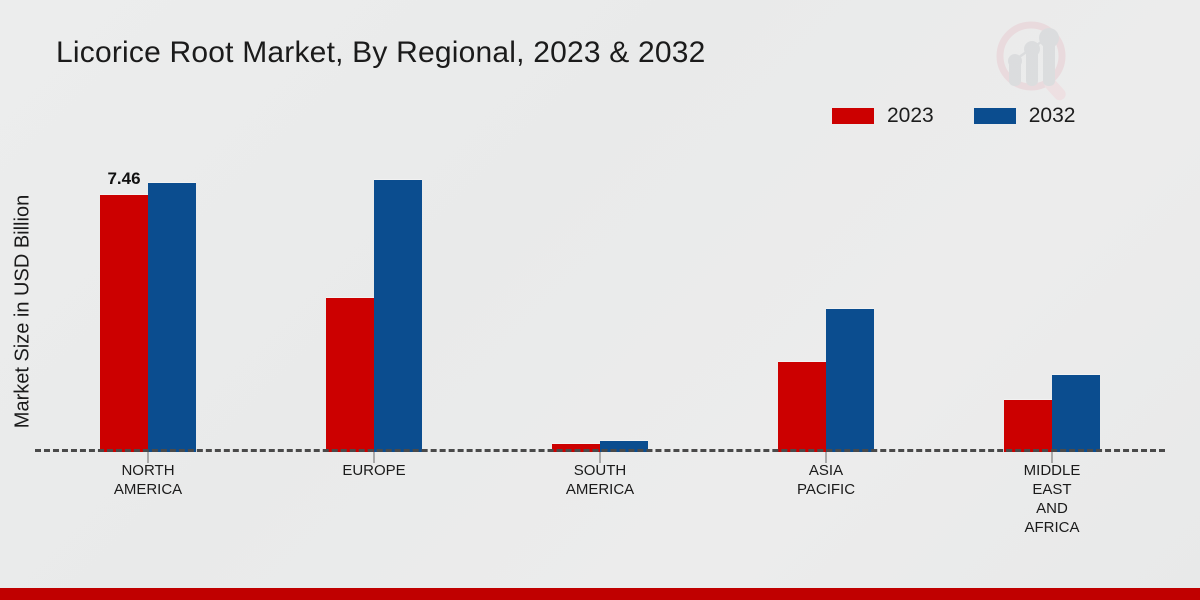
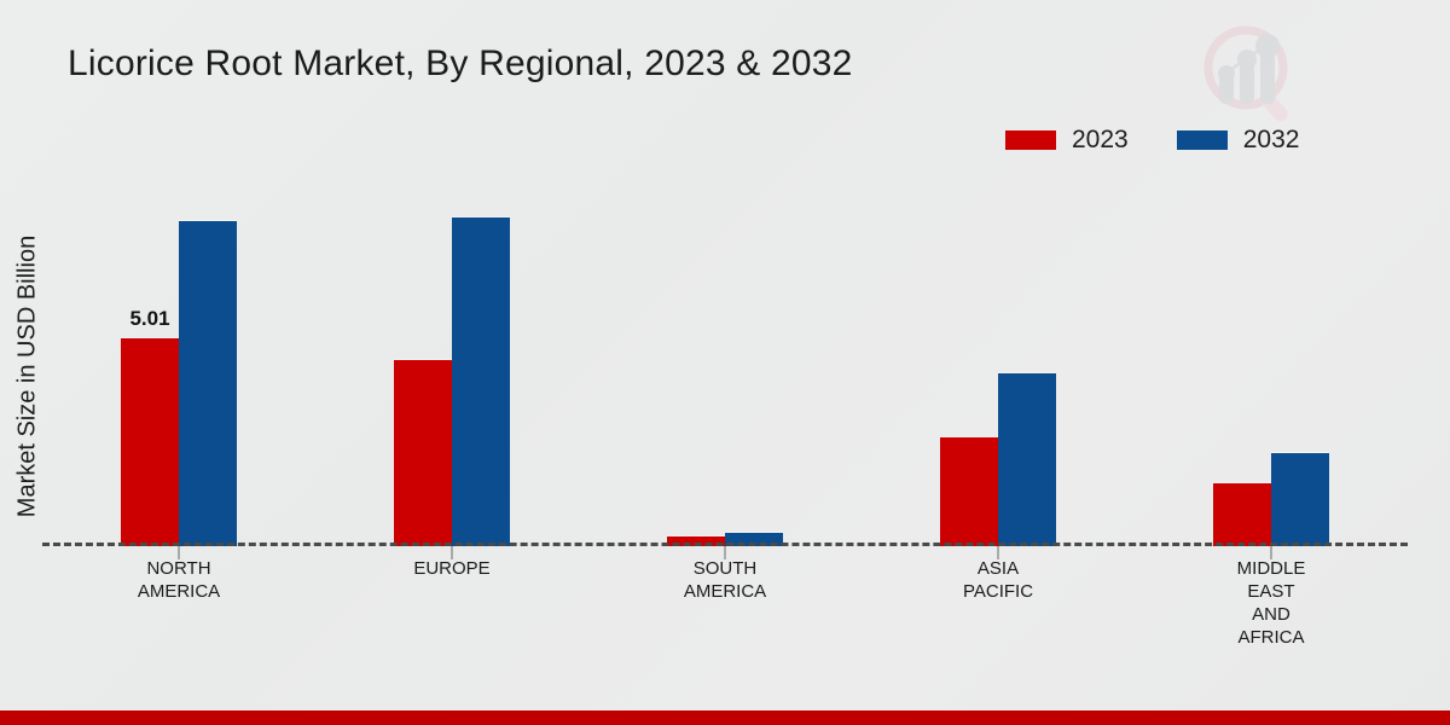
2023/NORTH AMERICA: 7.46 -> 5.01
